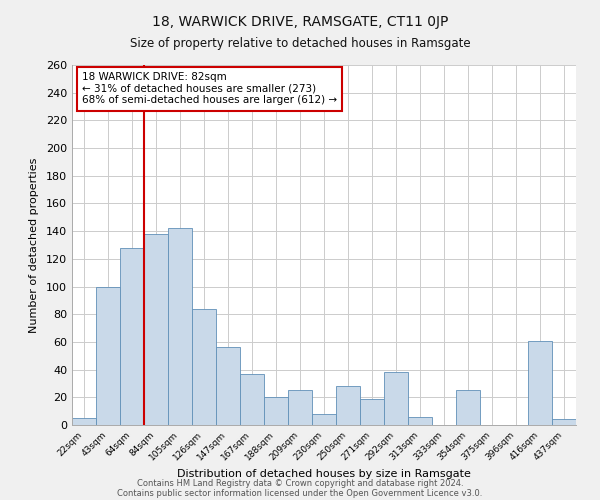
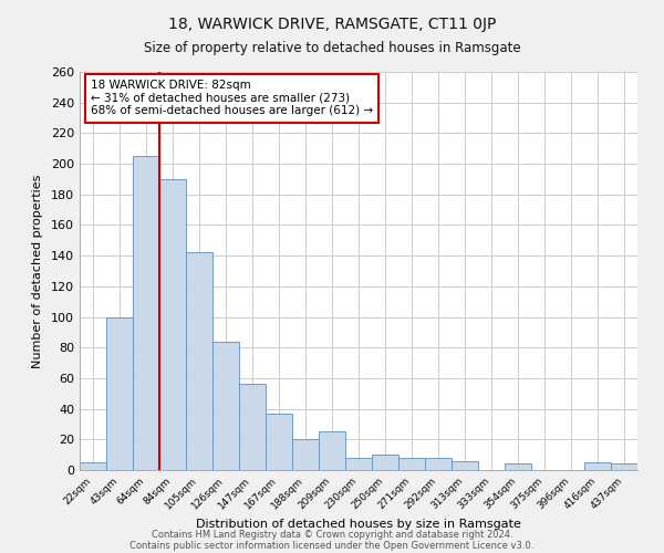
64sqm: 128 -> 205
84sqm: 138 -> 190
250sqm: 28 -> 10
271sqm: 19 -> 8
292sqm: 38 -> 8
354sqm: 25 -> 4
416sqm: 61 -> 5
